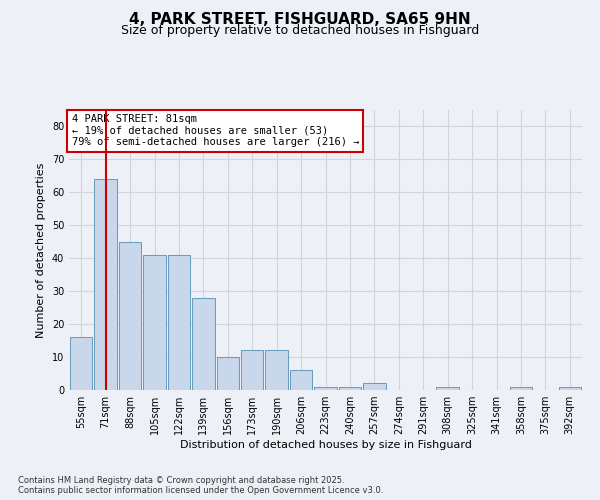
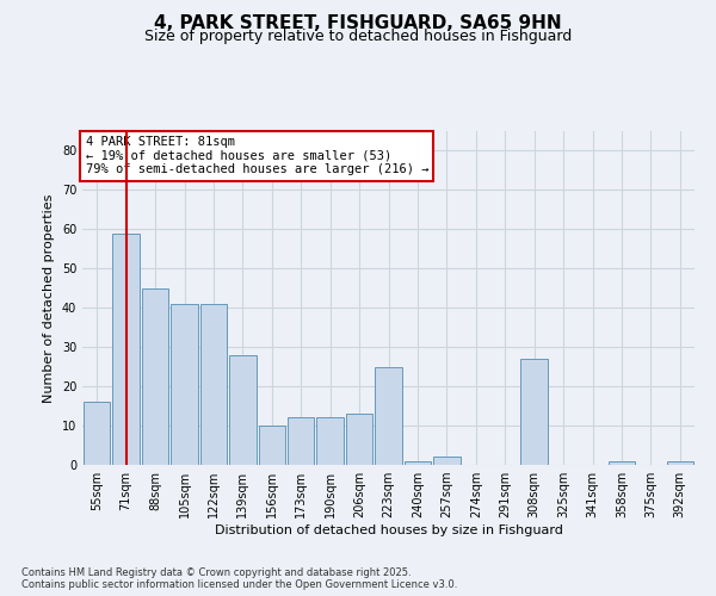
71sqm: 64 -> 59
206sqm: 6 -> 13
223sqm: 1 -> 25
308sqm: 1 -> 27
